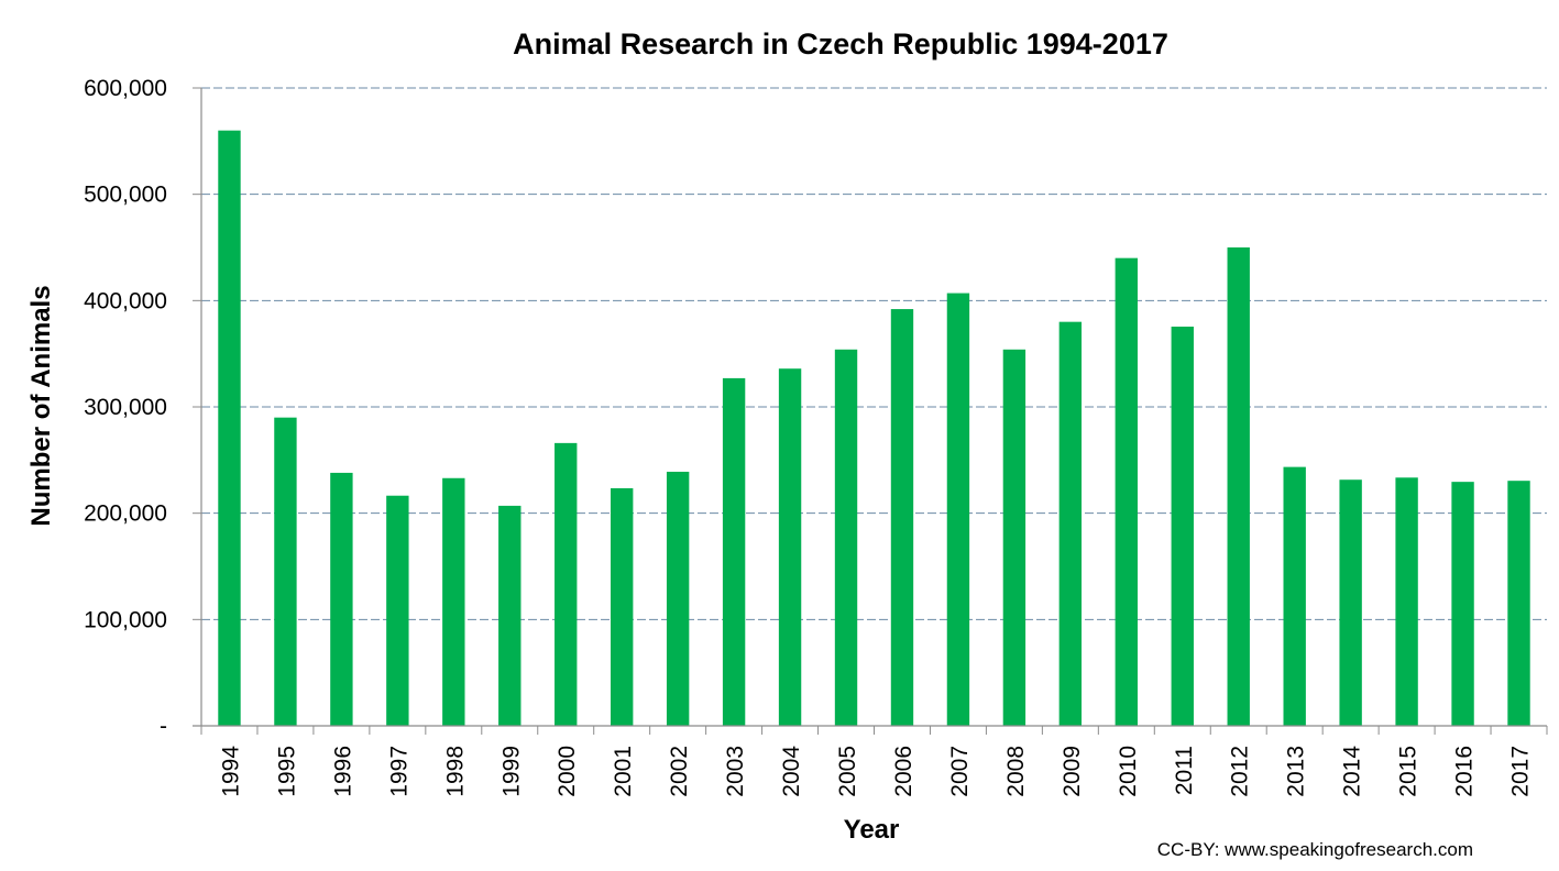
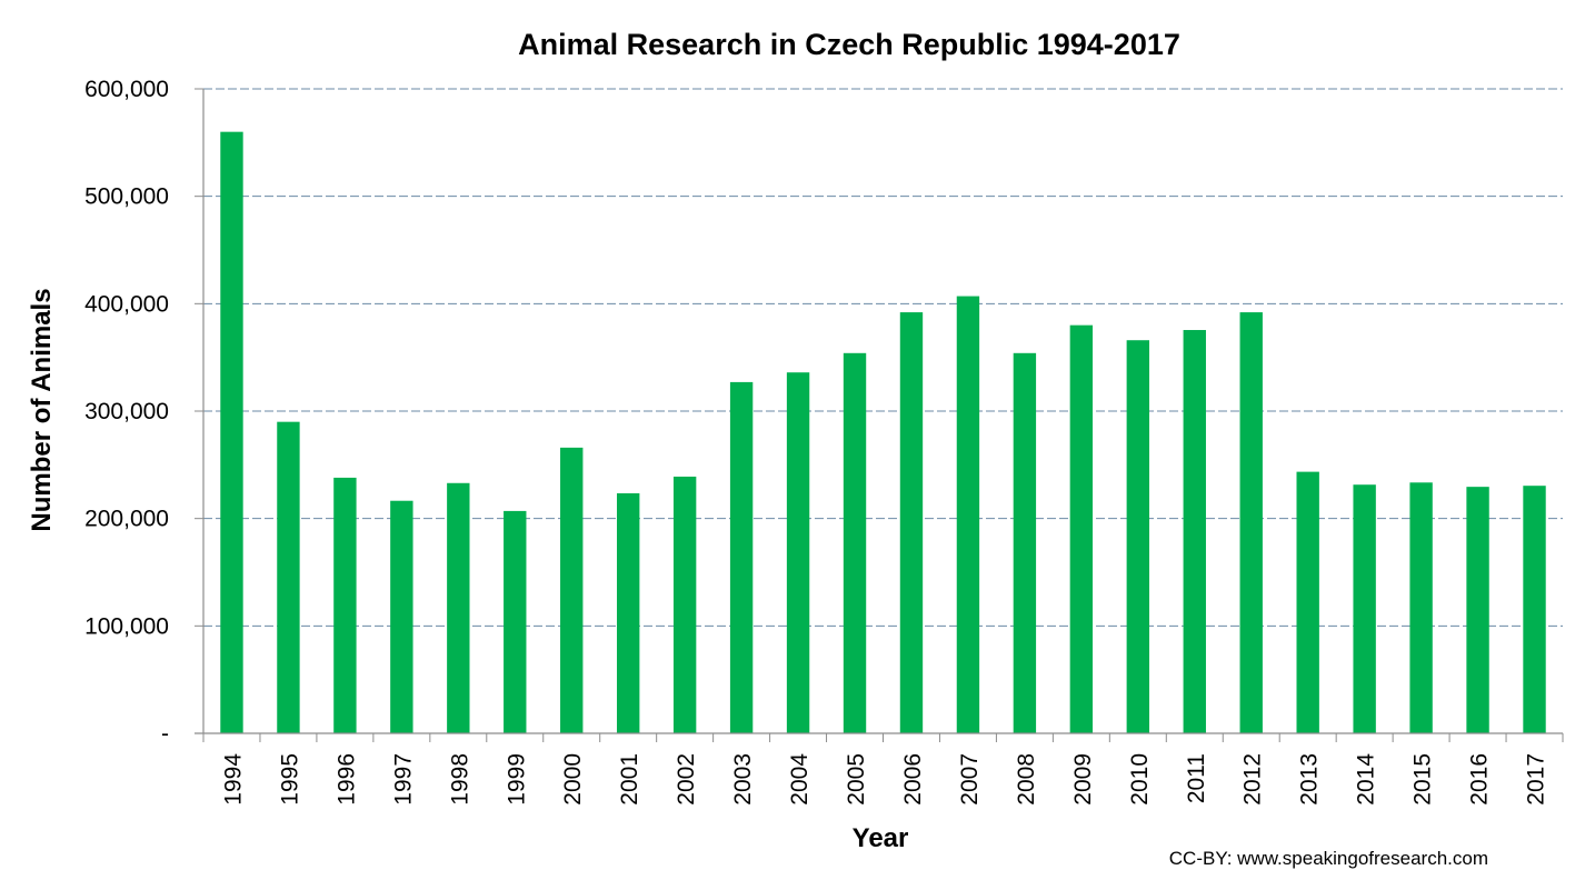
2010: 440000 -> 370000
2012: 450000 -> 390000
